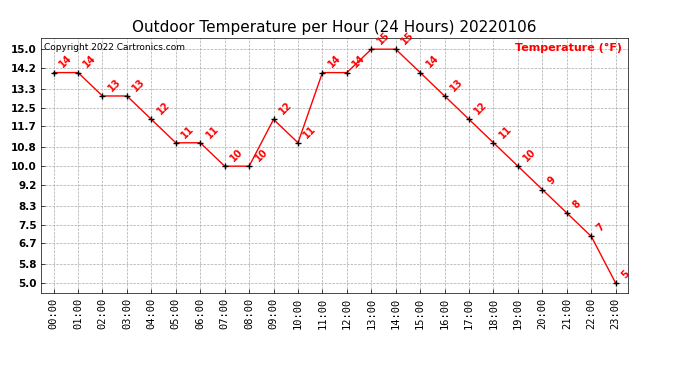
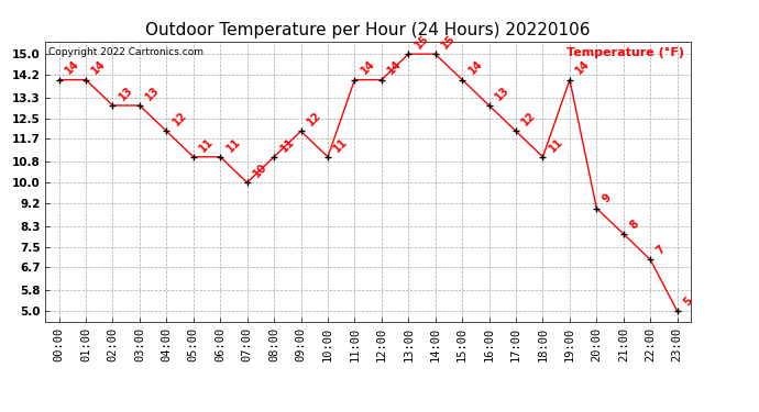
08:00: 10 -> 11
19:00: 10 -> 14
